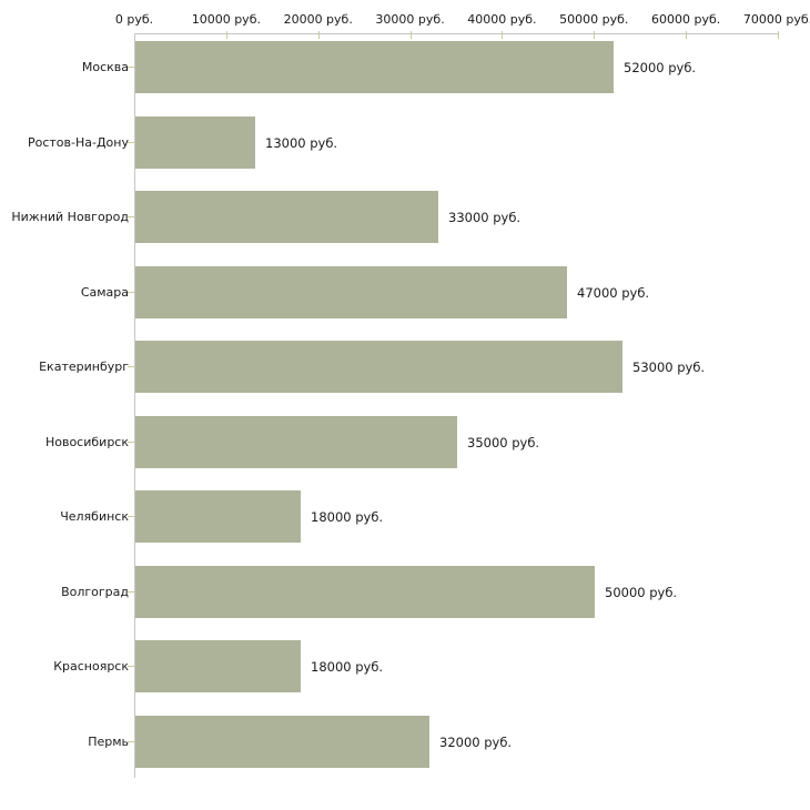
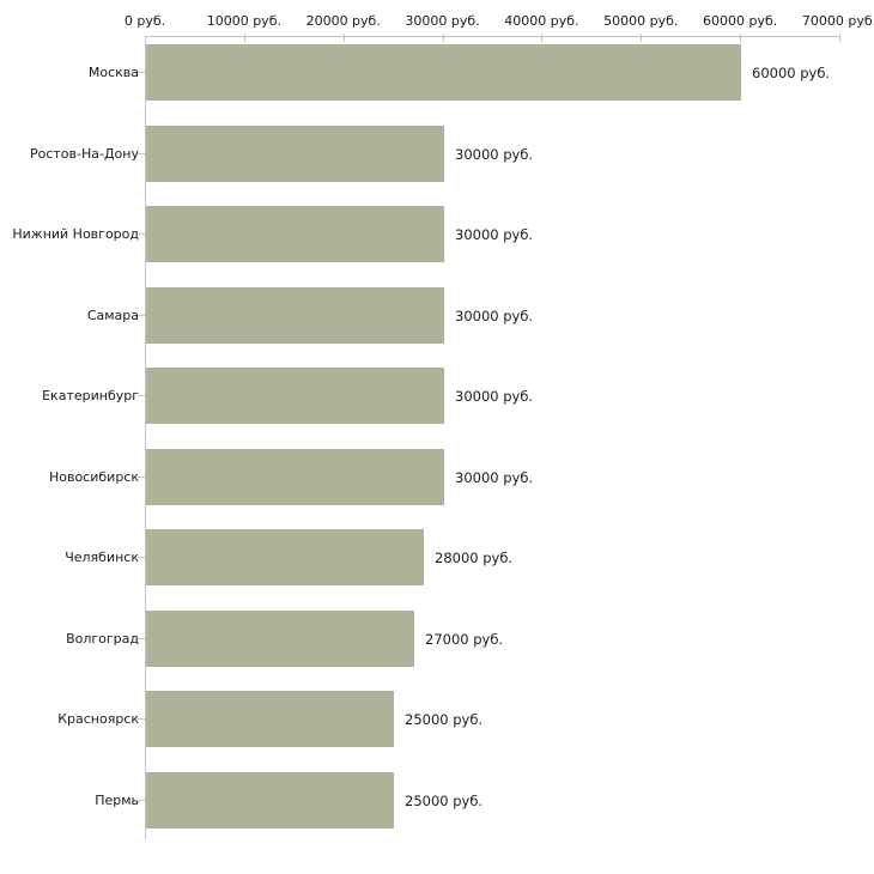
Москва: 52000 -> 60000
Ростов-На-Дону: 13000 -> 30000
Нижний Новгород: 33000 -> 30000
Самара: 47000 -> 30000
Екатеринбург: 53000 -> 30000
Новосибирск: 35000 -> 30000
Челябинск: 18000 -> 28000
Волгоград: 50000 -> 27000
Красноярск: 18000 -> 25000
Пермь: 32000 -> 25000
